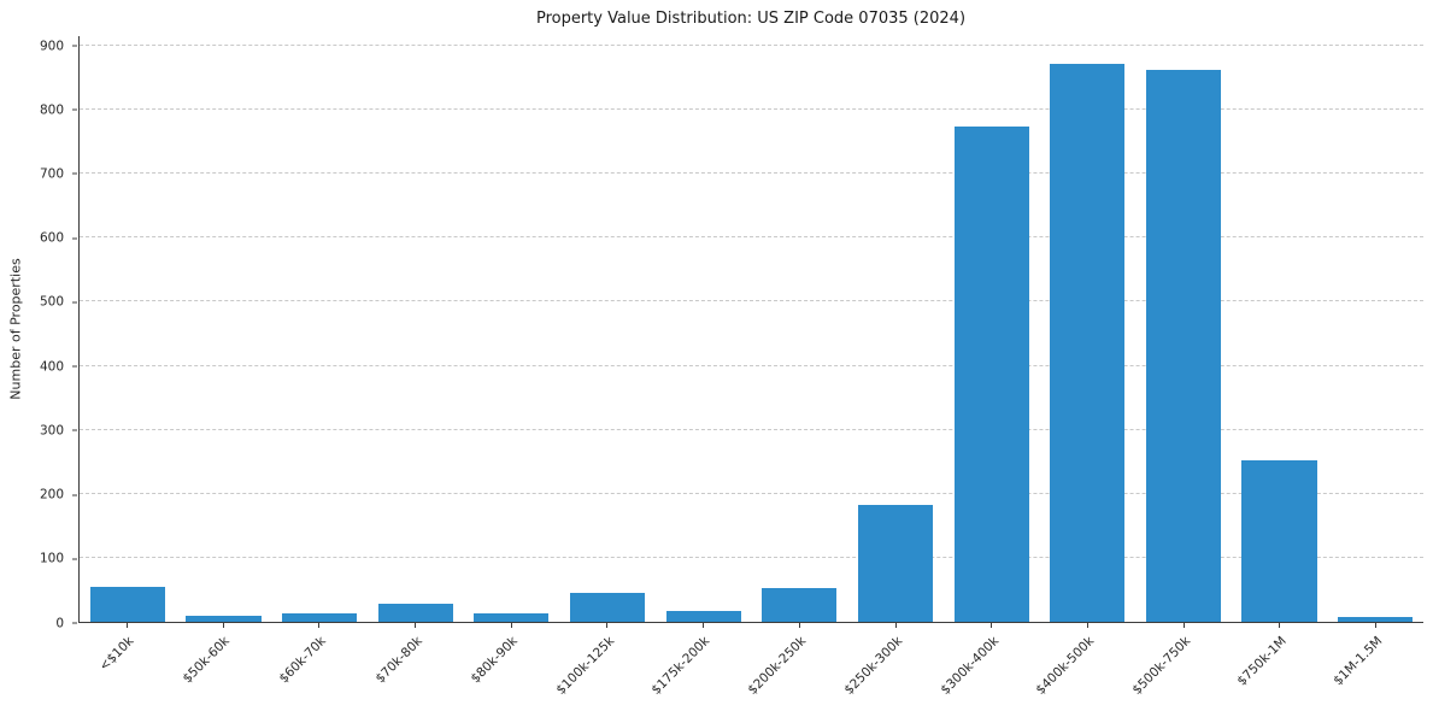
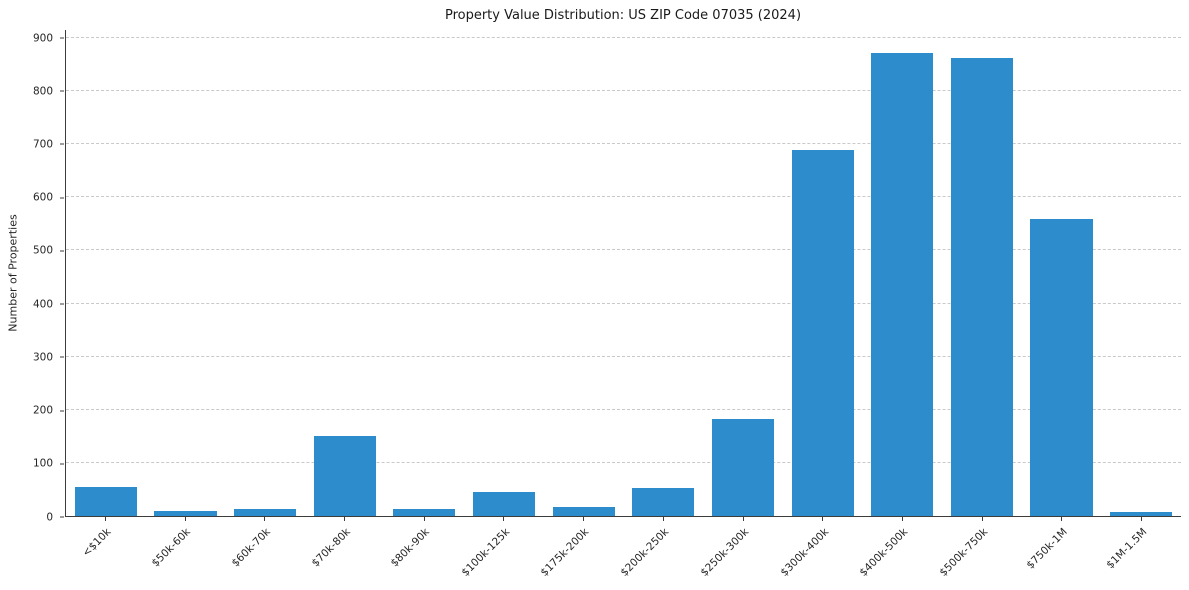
$70k-80k: 30 -> 150
$300k-400k: 770 -> 690
$750k-1M: 250 -> 560
